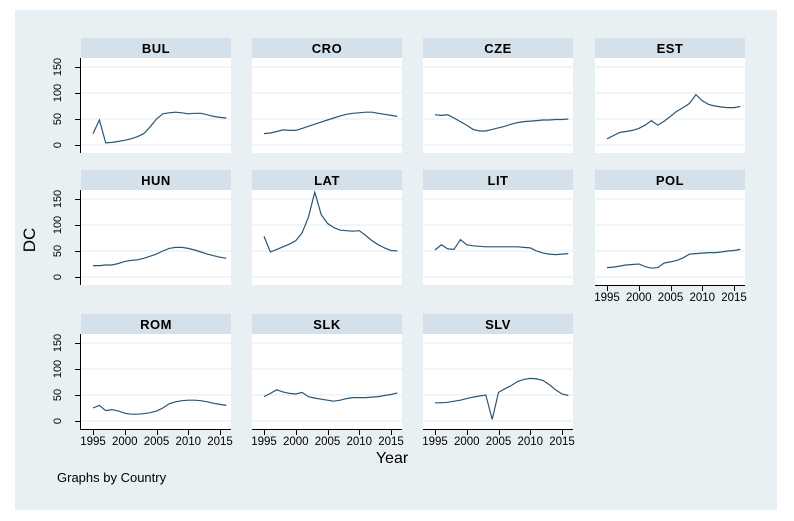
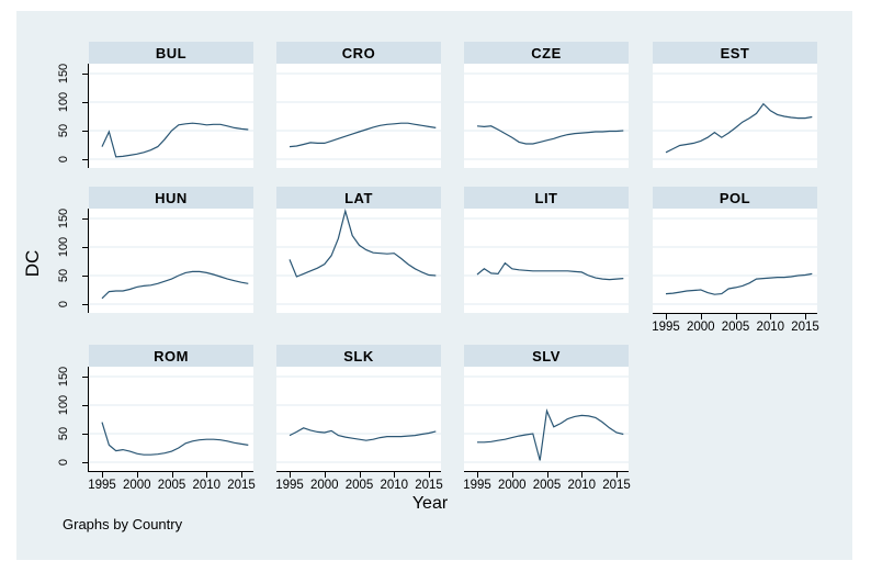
HUN/1995: 20 -> 10
ROM/1995: 20 -> 70
SLV/2005: 60 -> 90
